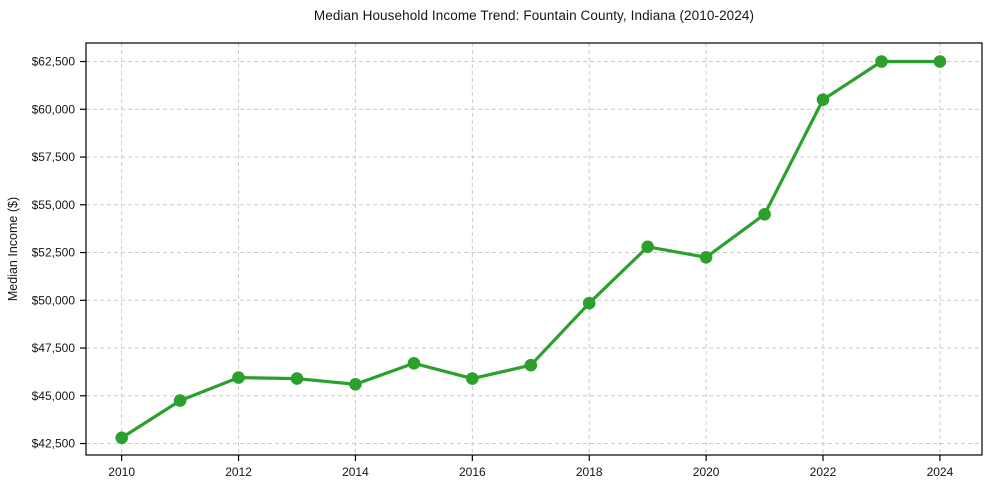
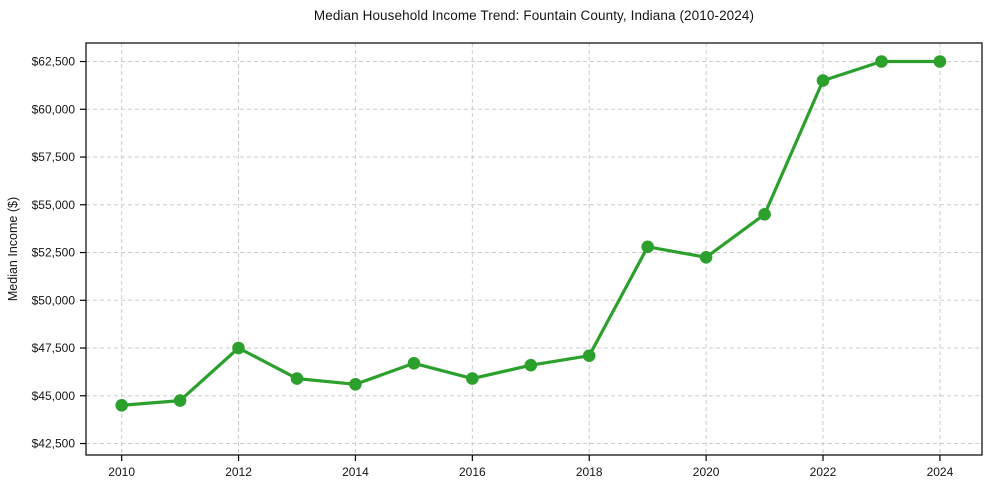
2010: $42800 -> $44500
2012: $46000 -> $47500
2018: $49800 -> $47100
2022: $60500 -> $61500
